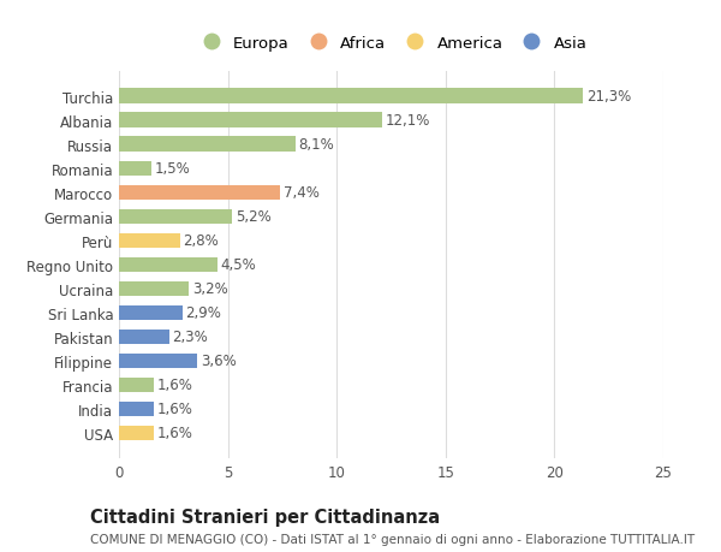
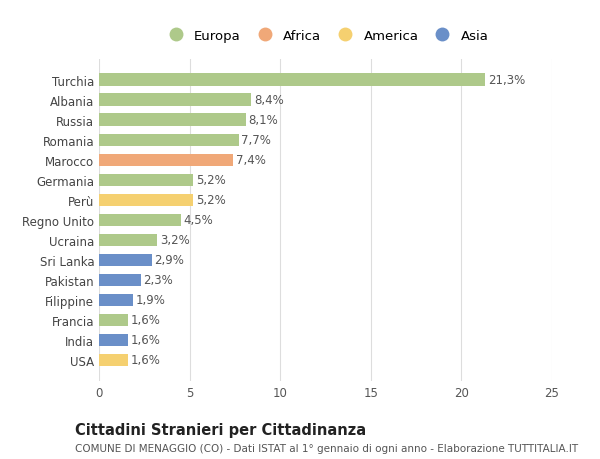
Albania: 12,1% -> 8,4%
Romania: 1,5% -> 7,7%
Perù: 2,8% -> 5,2%
Filippine: 3,6% -> 1,9%
